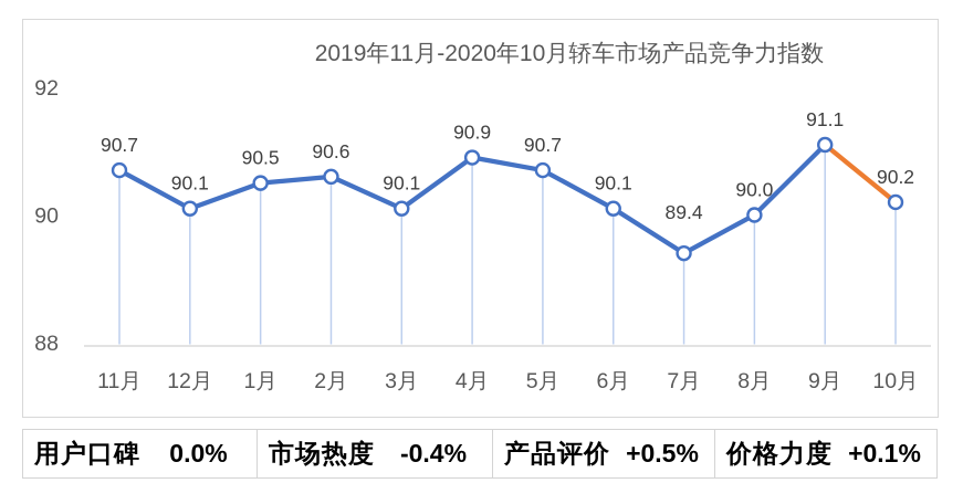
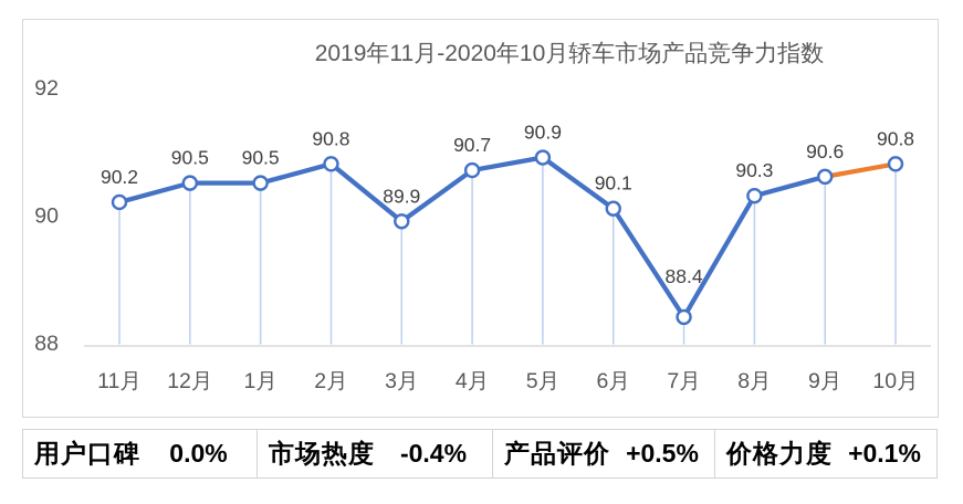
11月: 90.7 -> 90.2
12月: 90.1 -> 90.5
2月: 90.6 -> 90.8
3月: 90.1 -> 89.9
4月: 90.9 -> 90.7
5月: 90.7 -> 90.9
7月: 89.4 -> 88.4
8月: 90.0 -> 90.3
9月: 91.1 -> 90.6
10月: 90.2 -> 90.8
